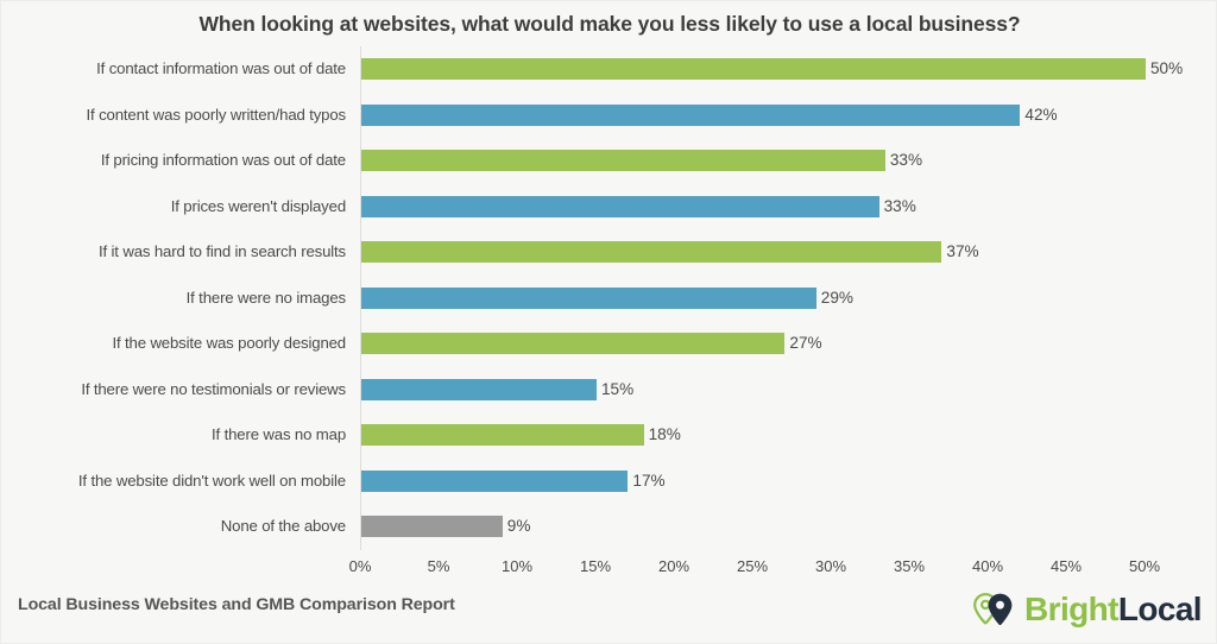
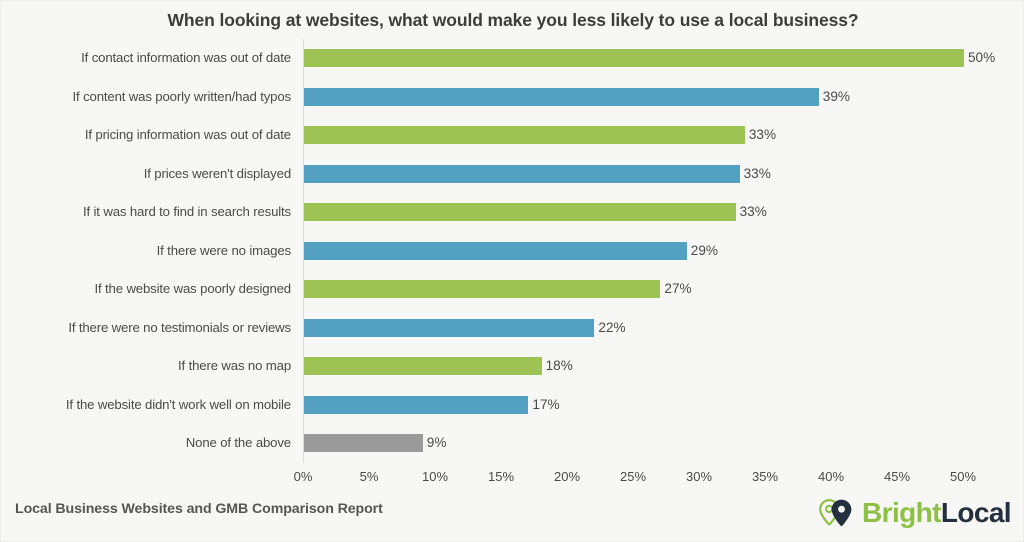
If content was poorly written/had typos: 42% -> 39%
If it was hard to find in search results: 37% -> 33%
If there were no testimonials or reviews: 15% -> 22%
